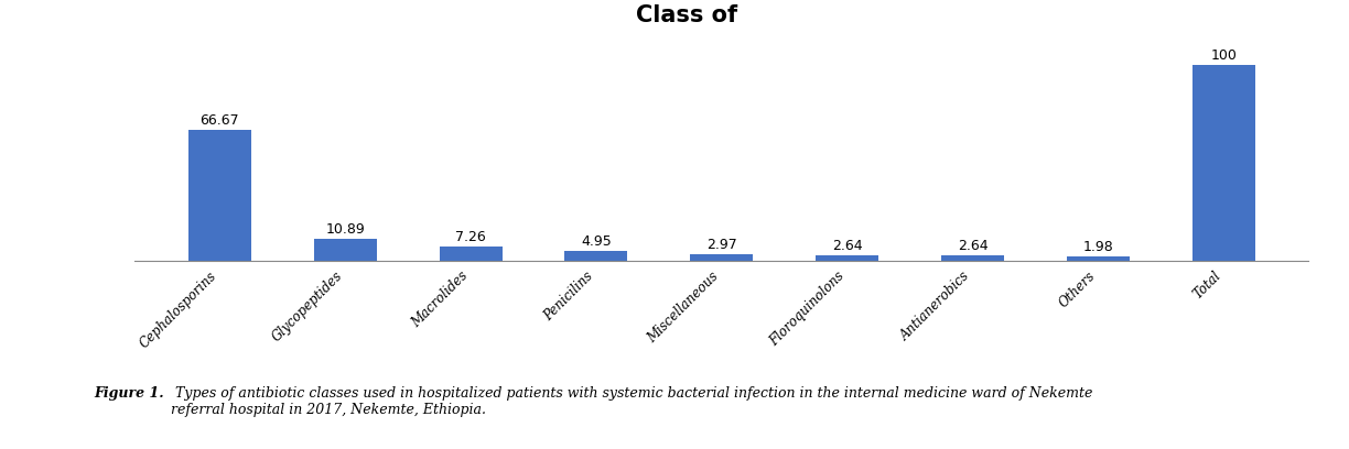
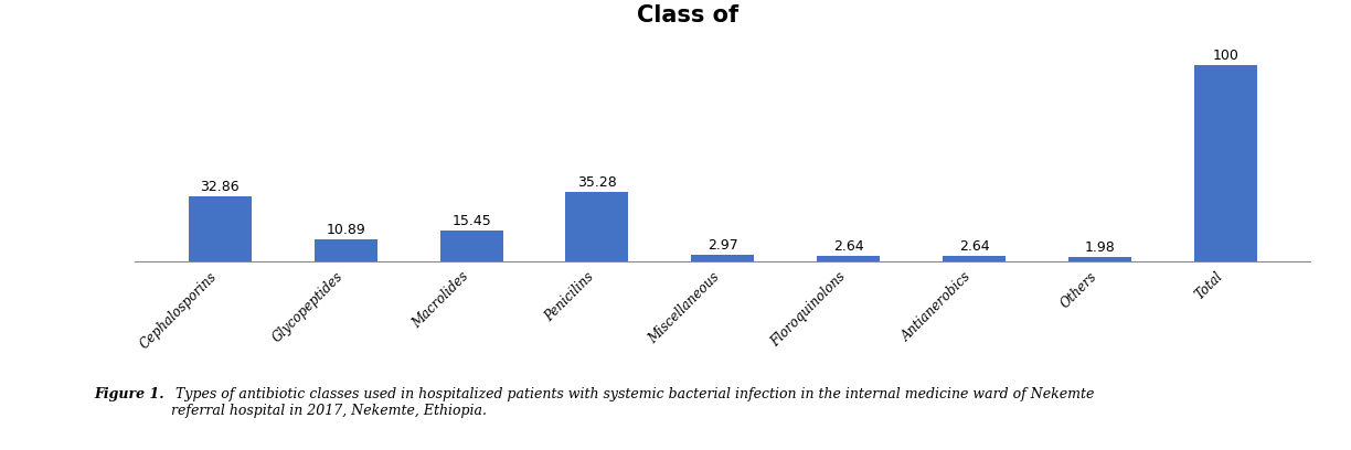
Cephalosporins: 66.67 -> 32.86
Macrolides: 7.26 -> 15.45
Penicilins: 4.95 -> 35.28
